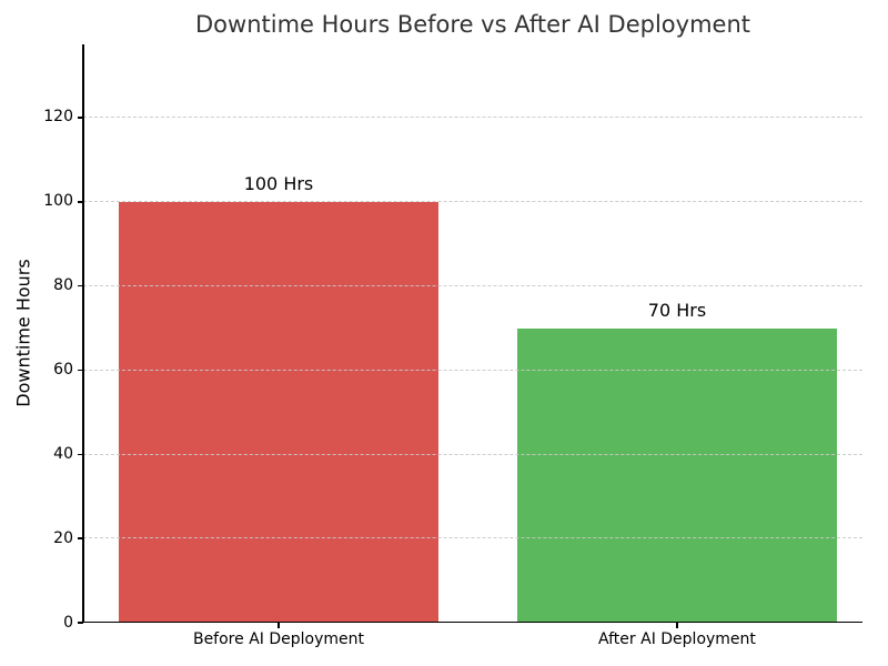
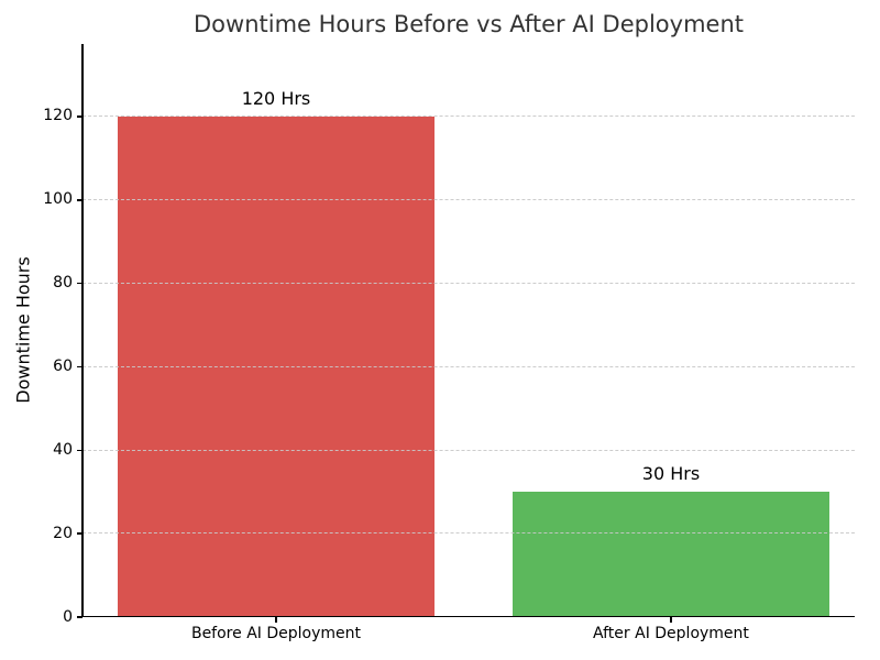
Before AI Deployment: 100 -> 120
After AI Deployment: 70 -> 30
